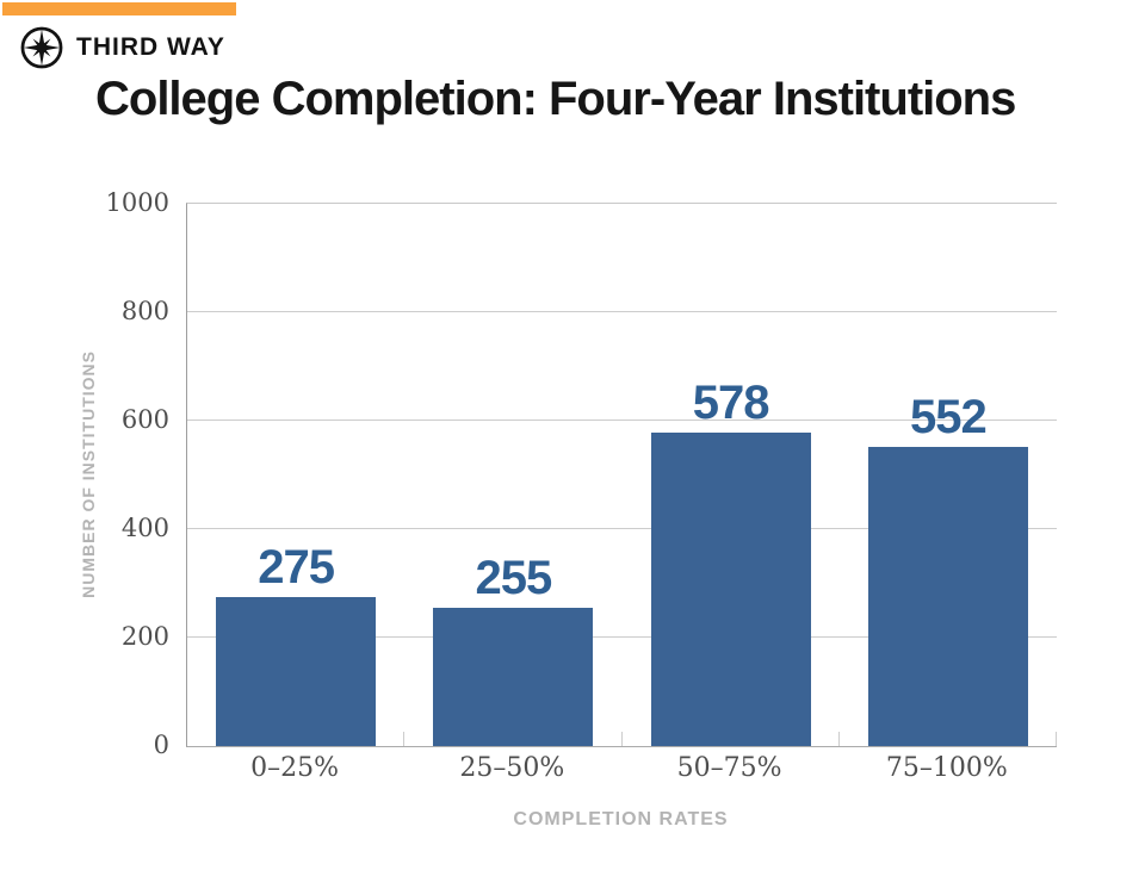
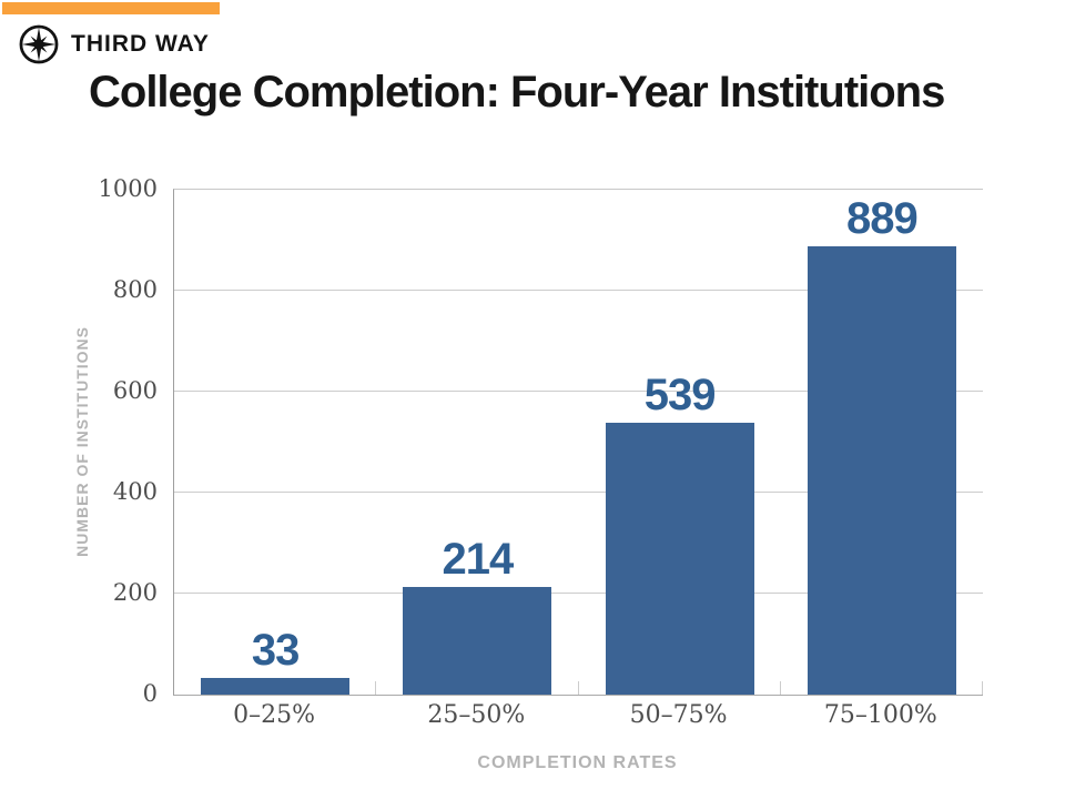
0–25%: 275 -> 33
25–50%: 255 -> 214
50–75%: 578 -> 539
75–100%: 552 -> 889
